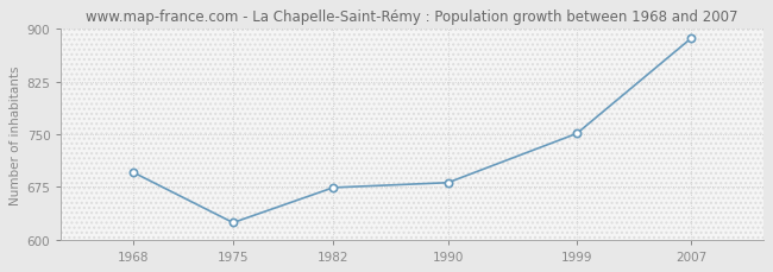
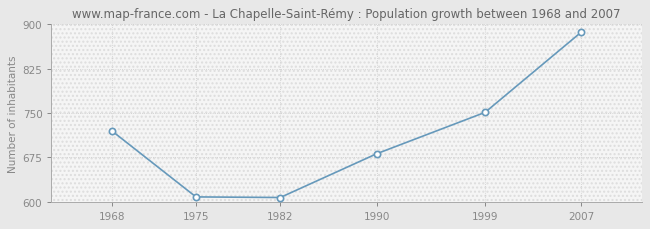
1968: 696 -> 720
1975: 624 -> 608
1982: 674 -> 607
